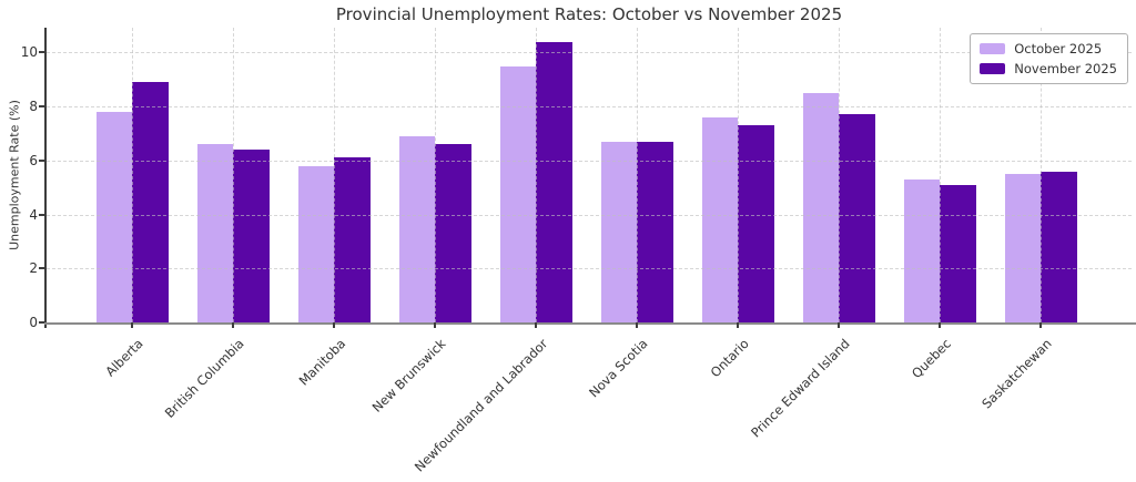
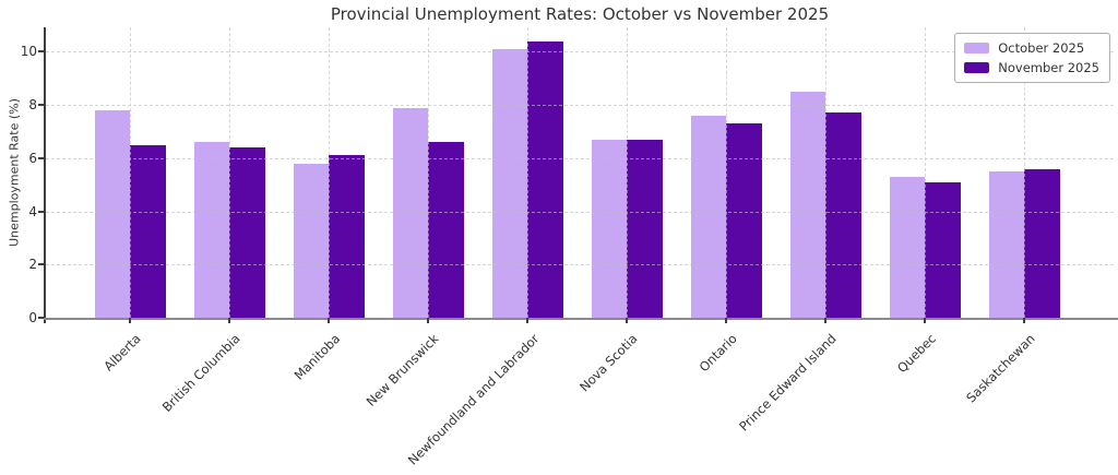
November 2025/Alberta: 8.9 -> 6.5
October 2025/New Brunswick: 6.9 -> 7.9
October 2025/Newfoundland and Labrador: 9.5 -> 10.1
